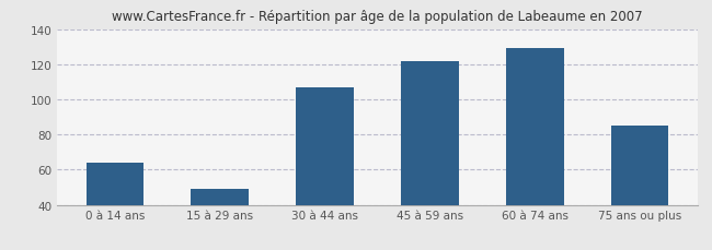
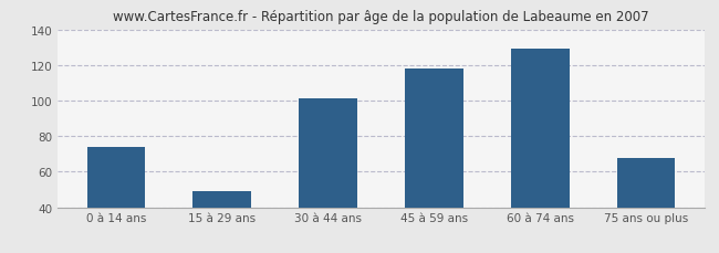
0 à 14 ans: 64 -> 74
30 à 44 ans: 107 -> 101
45 à 59 ans: 122 -> 118
75 ans ou plus: 85 -> 68
